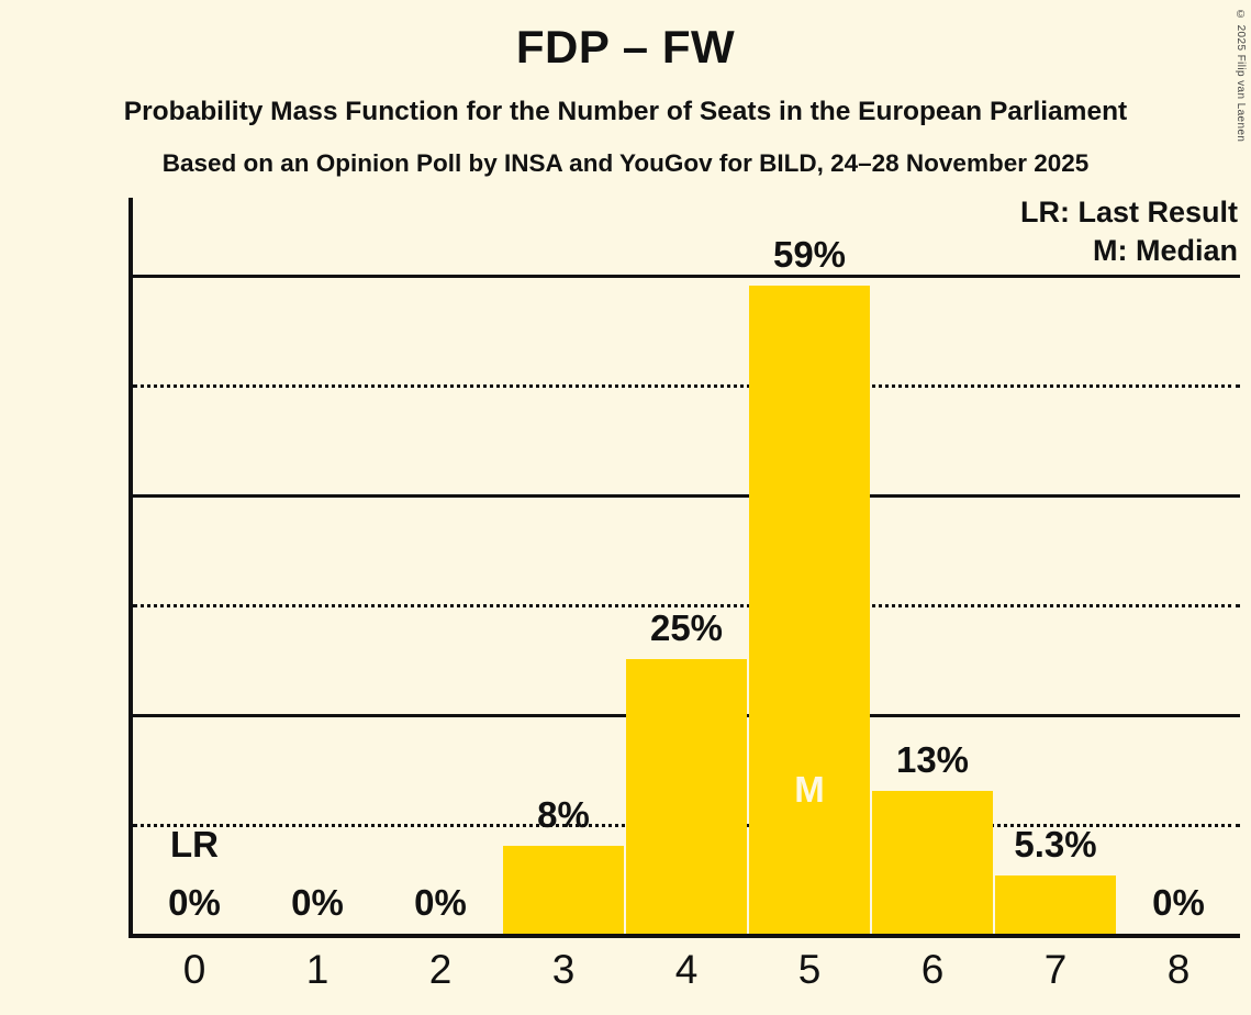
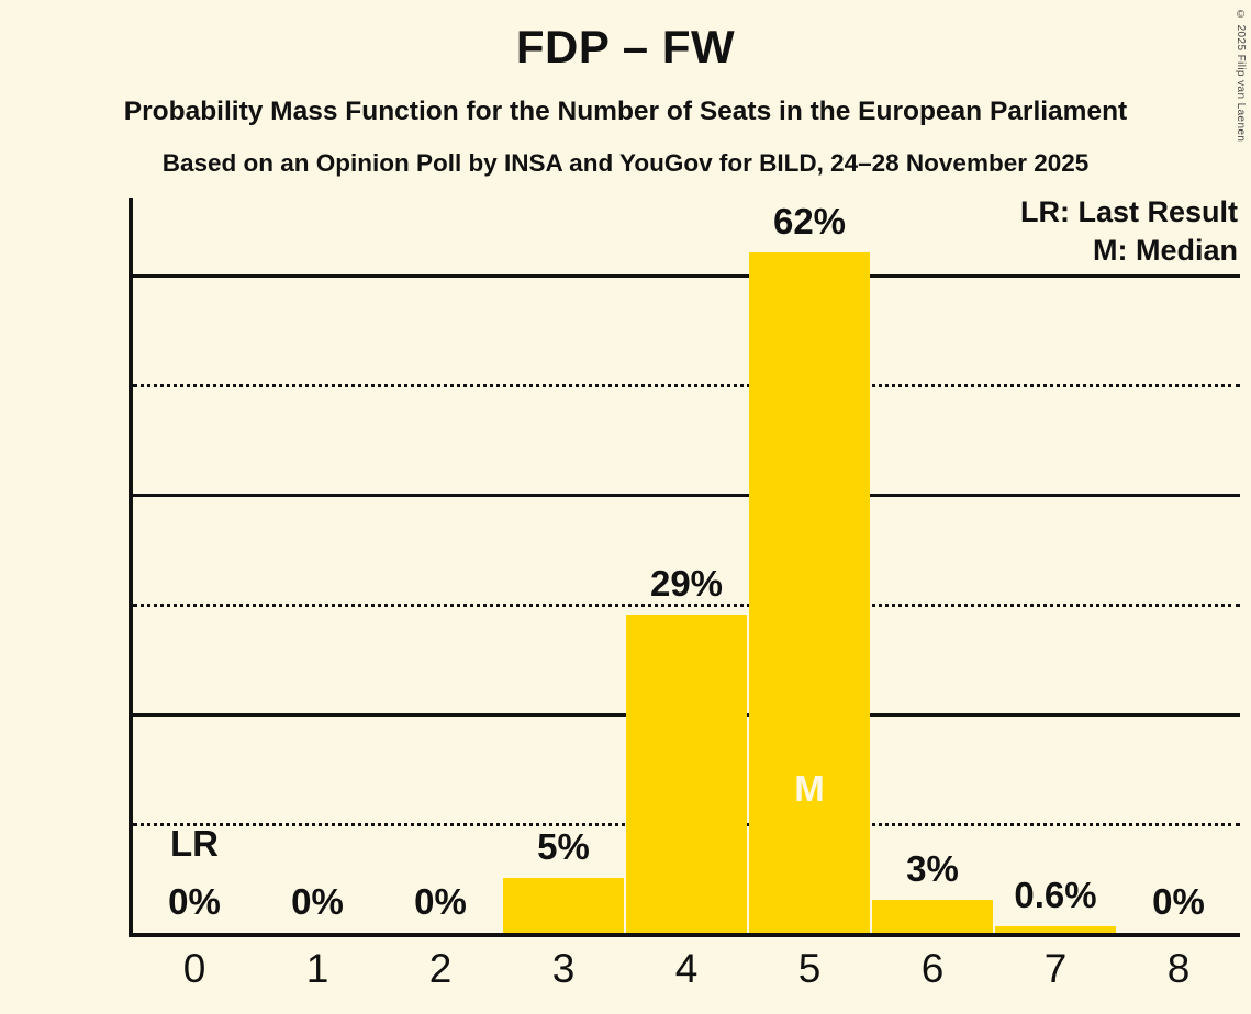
3: 8% -> 5%
4: 25% -> 29%
5: 59% -> 62%
6: 13% -> 3%
7: 5.3% -> 0.6%
